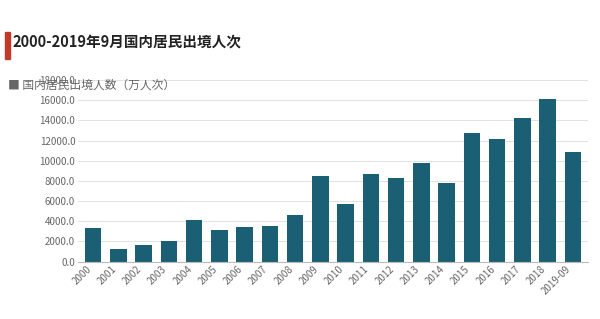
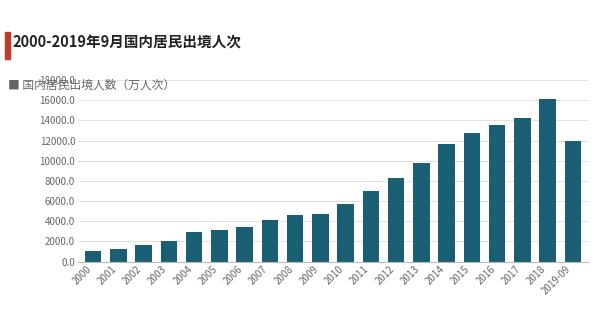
2000: 3300 -> 1000
2004: 4100 -> 2900
2007: 3500 -> 4100
2009: 8500 -> 4800
2011: 8700 -> 7000
2014: 7800 -> 11700
2016: 12200 -> 13500
2019-09: 10900 -> 12000
